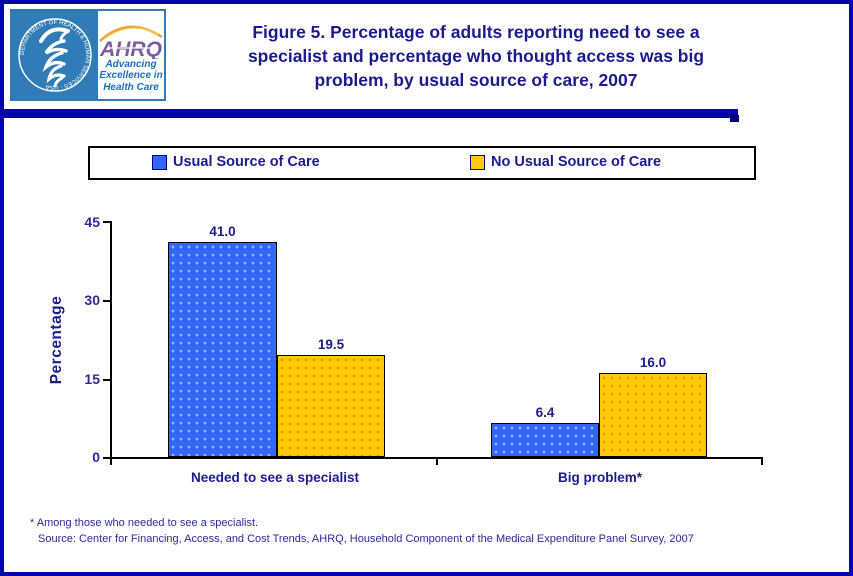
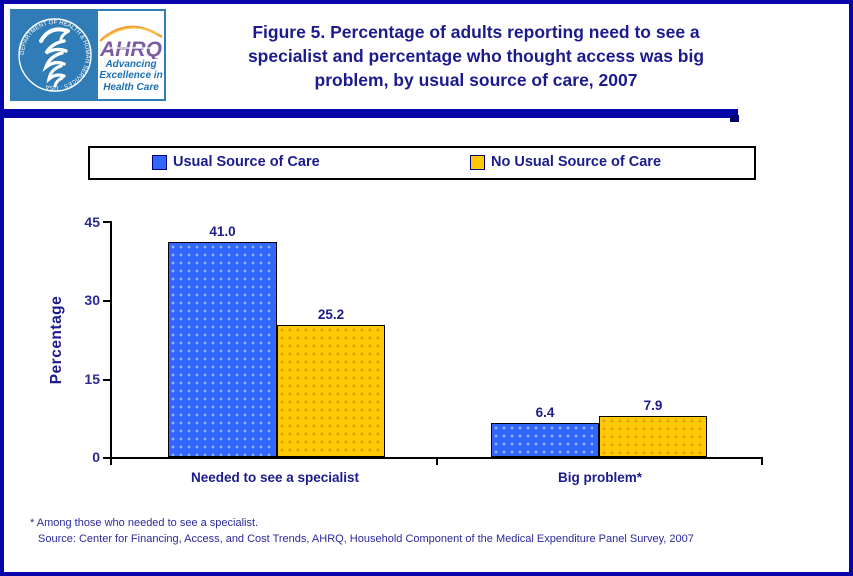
No Usual Source of Care/Needed to see a specialist: 19.5 -> 25.2
No Usual Source of Care/Big problem*: 16.0 -> 7.9
